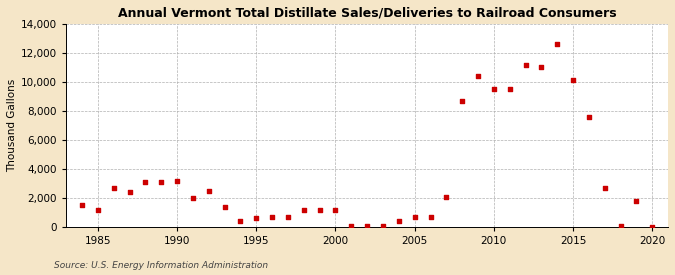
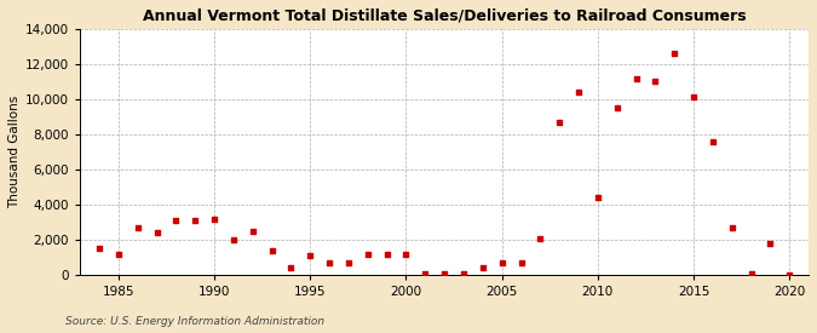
1995: 600 -> 1,100
2010: 9,500 -> 4,400
